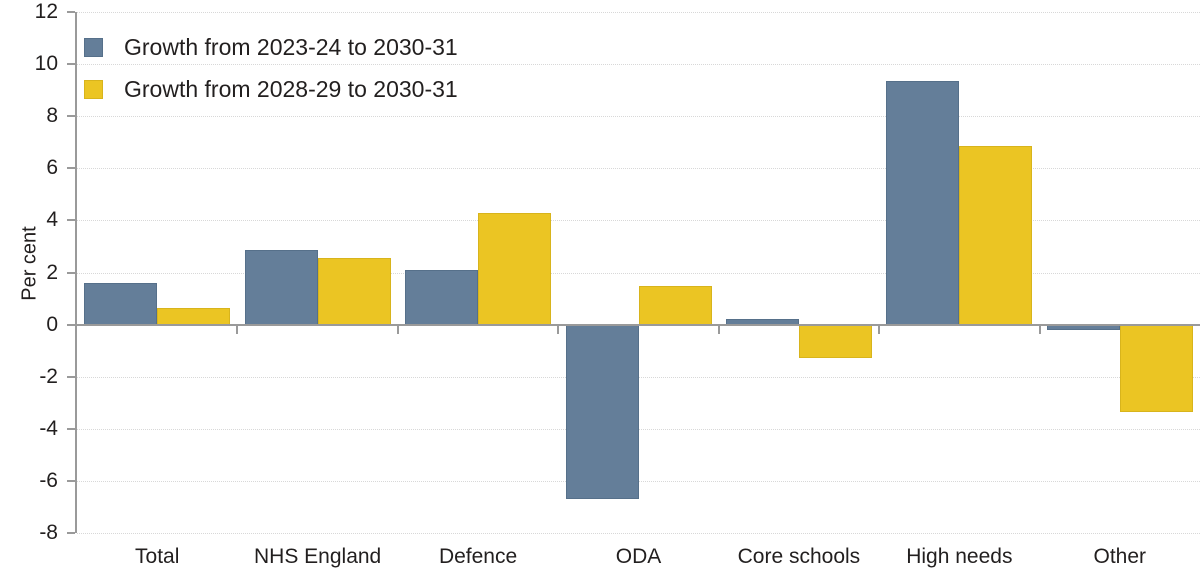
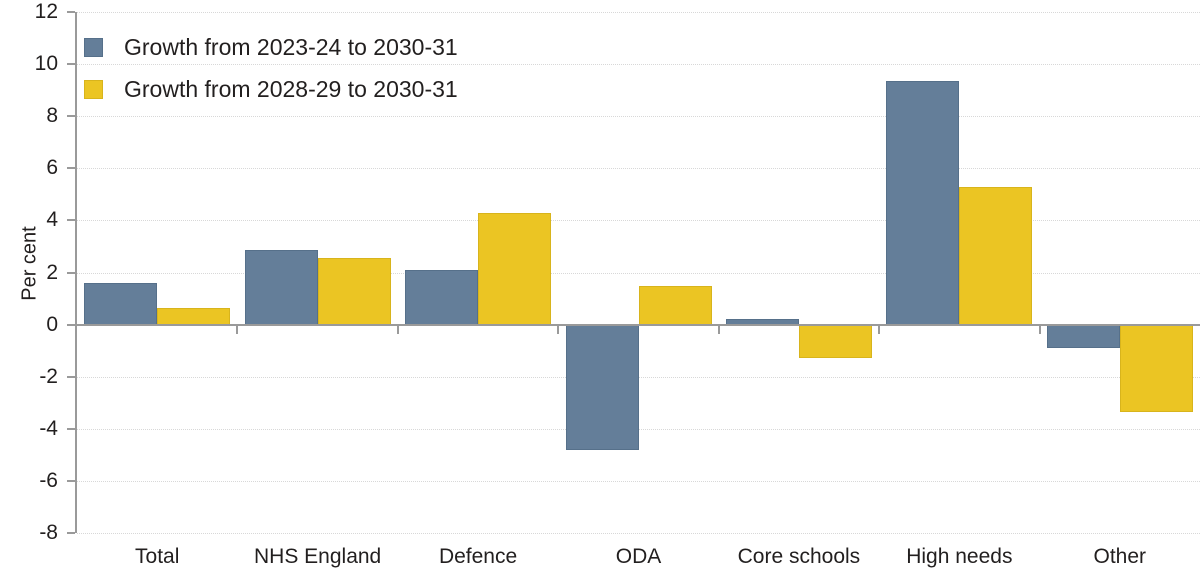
Growth from 2023-24 to 2030-31/ODA: -6.7 -> -4.8
Growth from 2028-29 to 2030-31/High needs: 6.8 -> 5.3
Growth from 2023-24 to 2030-31/Other: -0.2 -> -0.9
